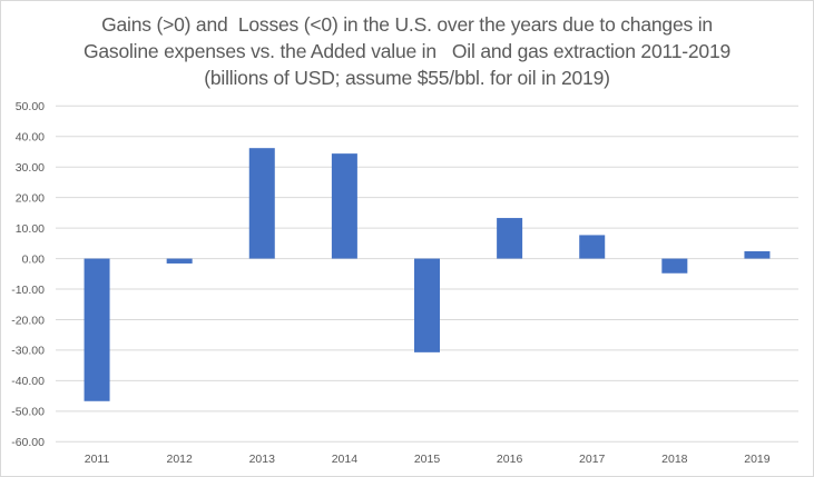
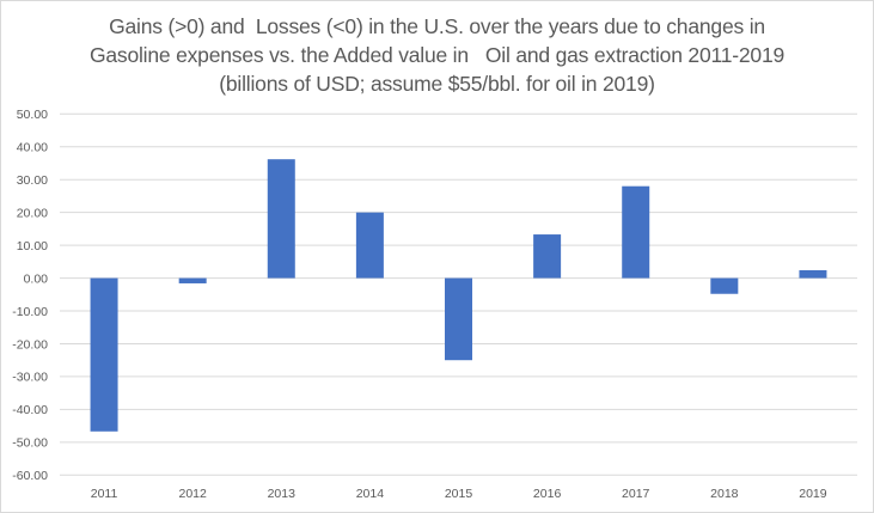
2014: 34 -> 20
2015: -31 -> -25
2017: 8 -> 28
